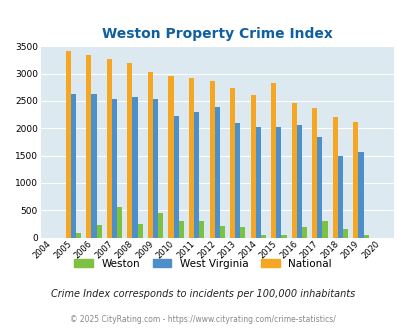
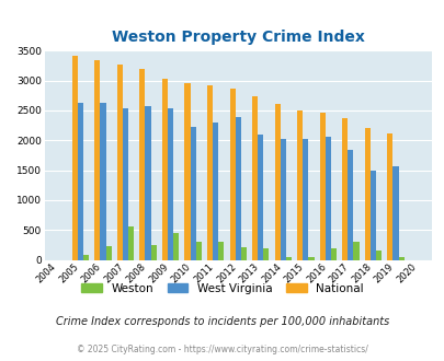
National/2015: 2820 -> 2490
